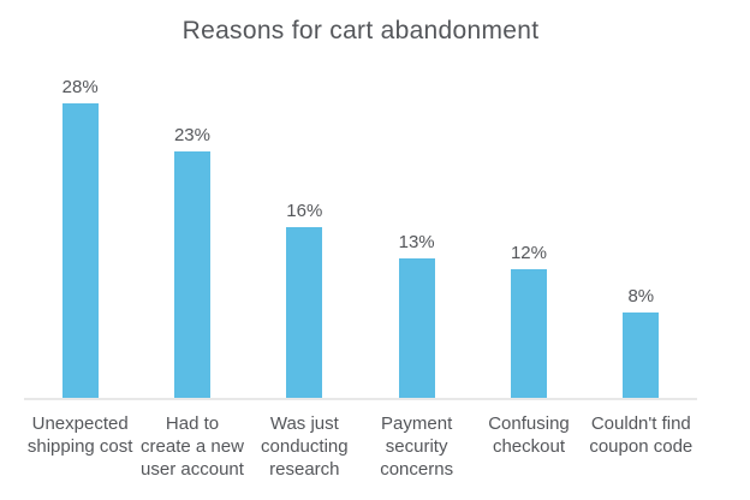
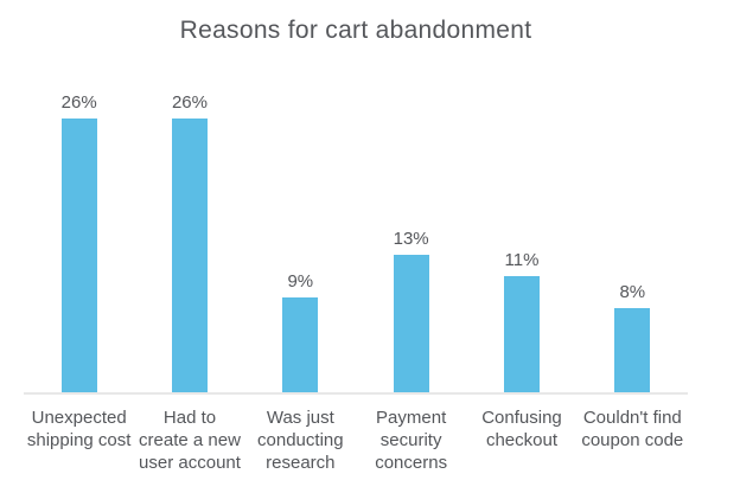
Unexpected shipping cost: 28% -> 26%
Had to create a new user account: 23% -> 26%
Was just conducting research: 16% -> 9%
Confusing checkout: 12% -> 11%
